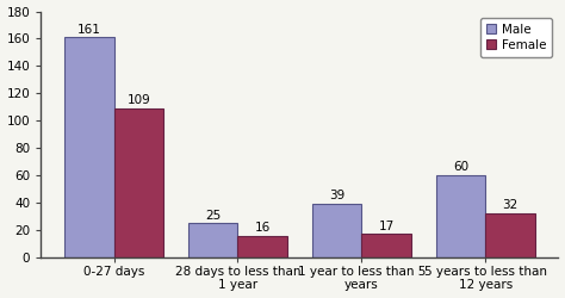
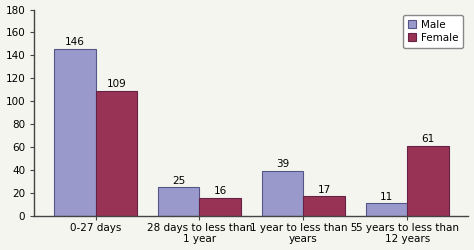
Male/0-27 days: 161 -> 146
Male/5 years to less than 12 years: 60 -> 11
Female/5 years to less than 12 years: 32 -> 61
